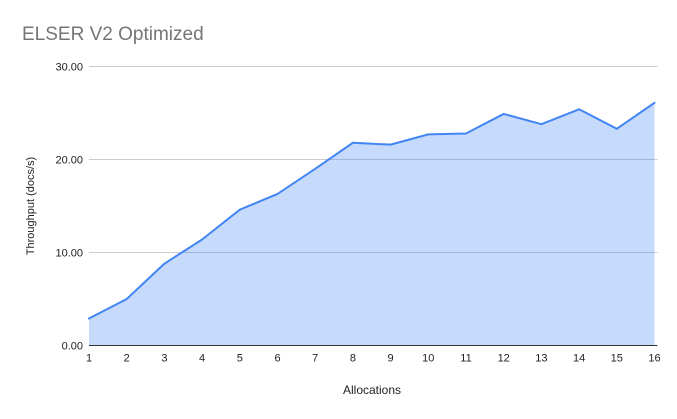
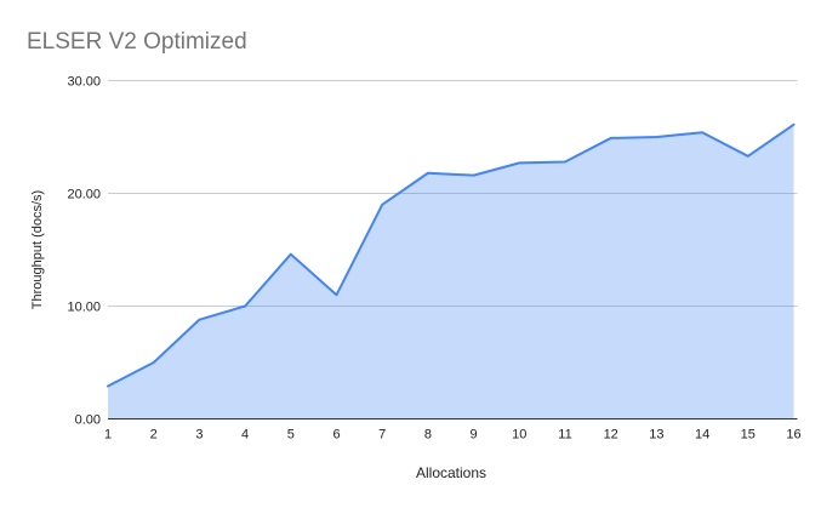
4: 11 -> 10
6: 16 -> 11
13: 24 -> 25
